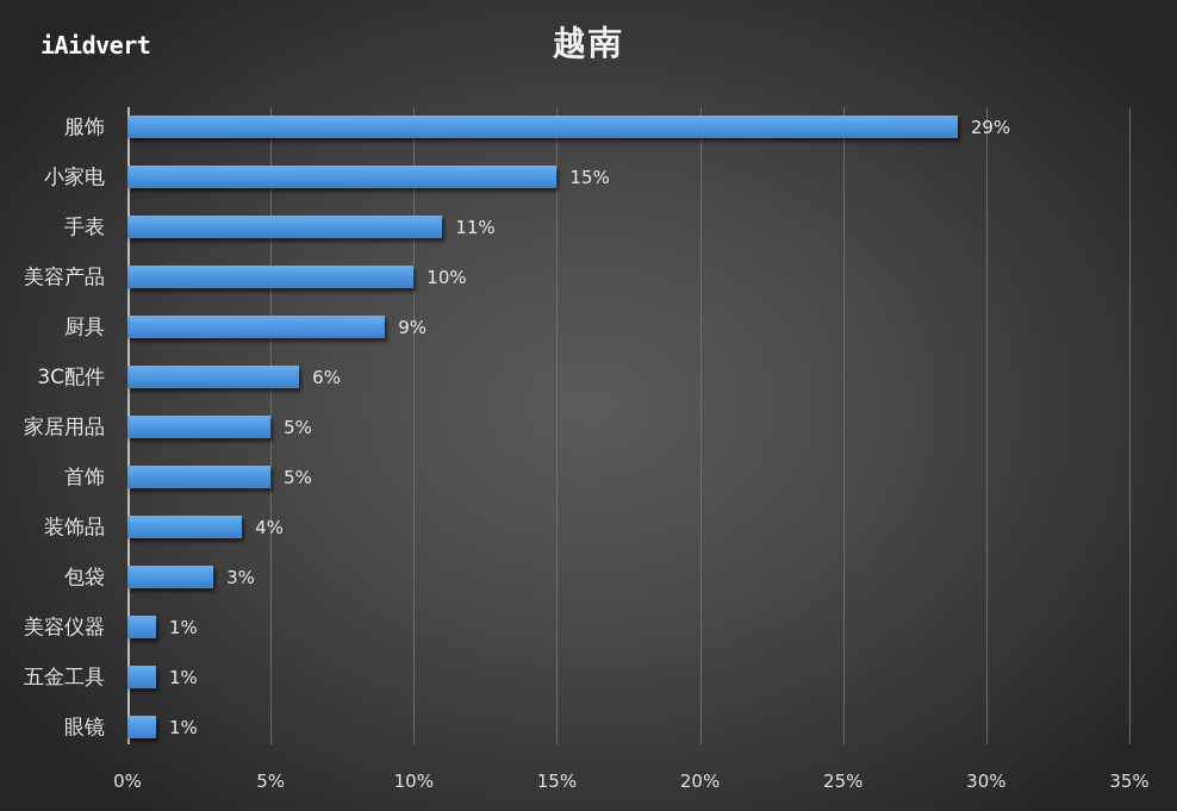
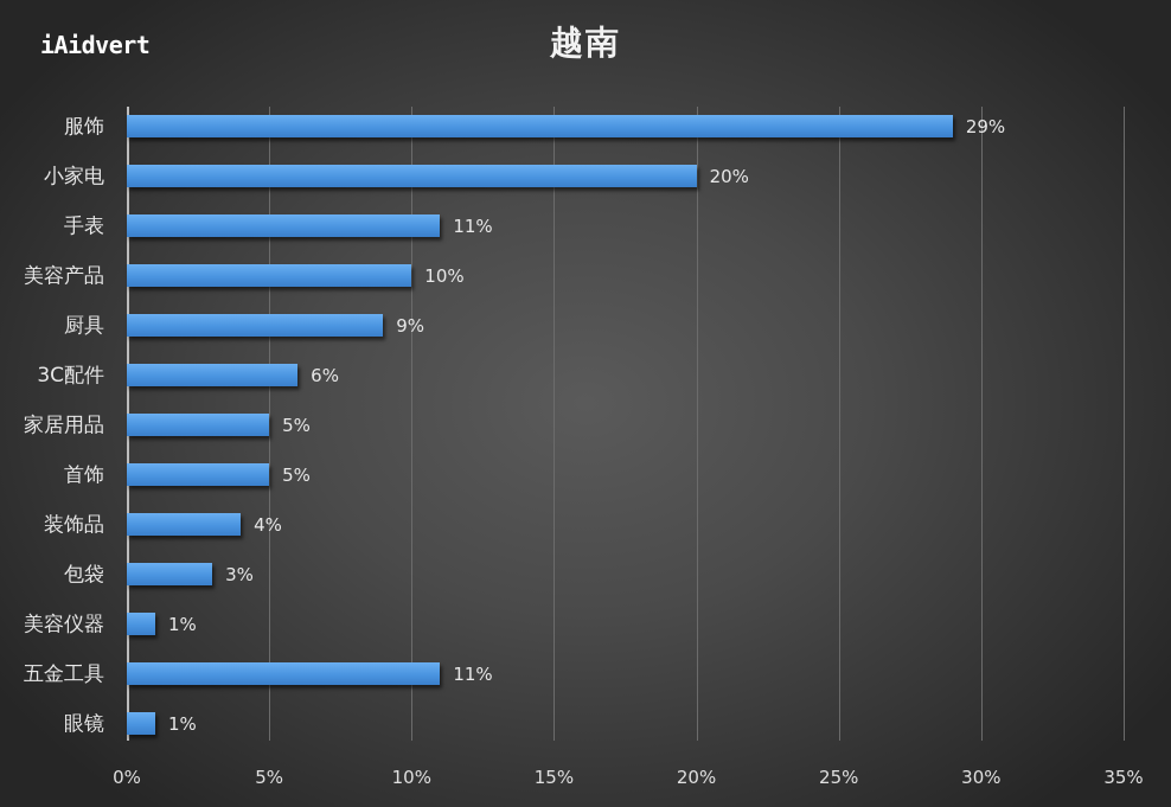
小家电: 15% -> 20%
五金工具: 1% -> 11%
